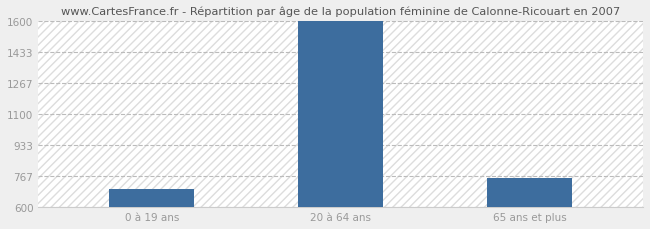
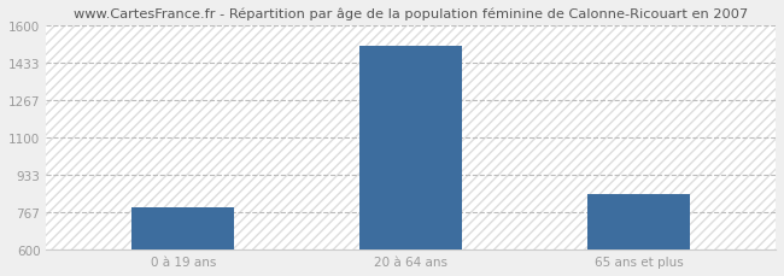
0 à 19 ans: 700 -> 790
20 à 64 ans: 1600 -> 1510
65 ans et plus: 760 -> 850
